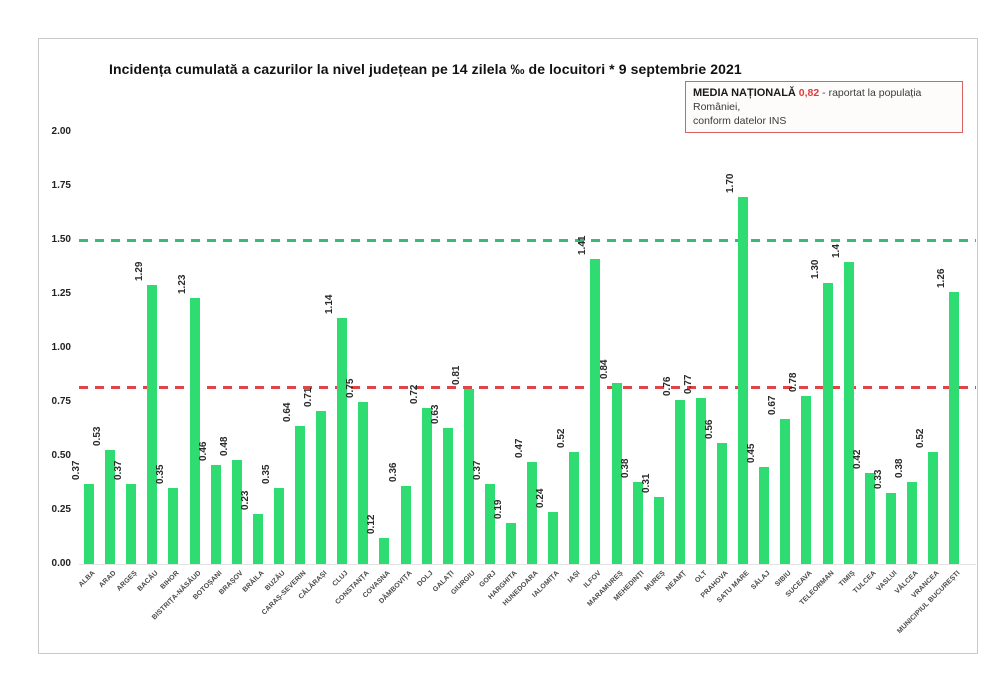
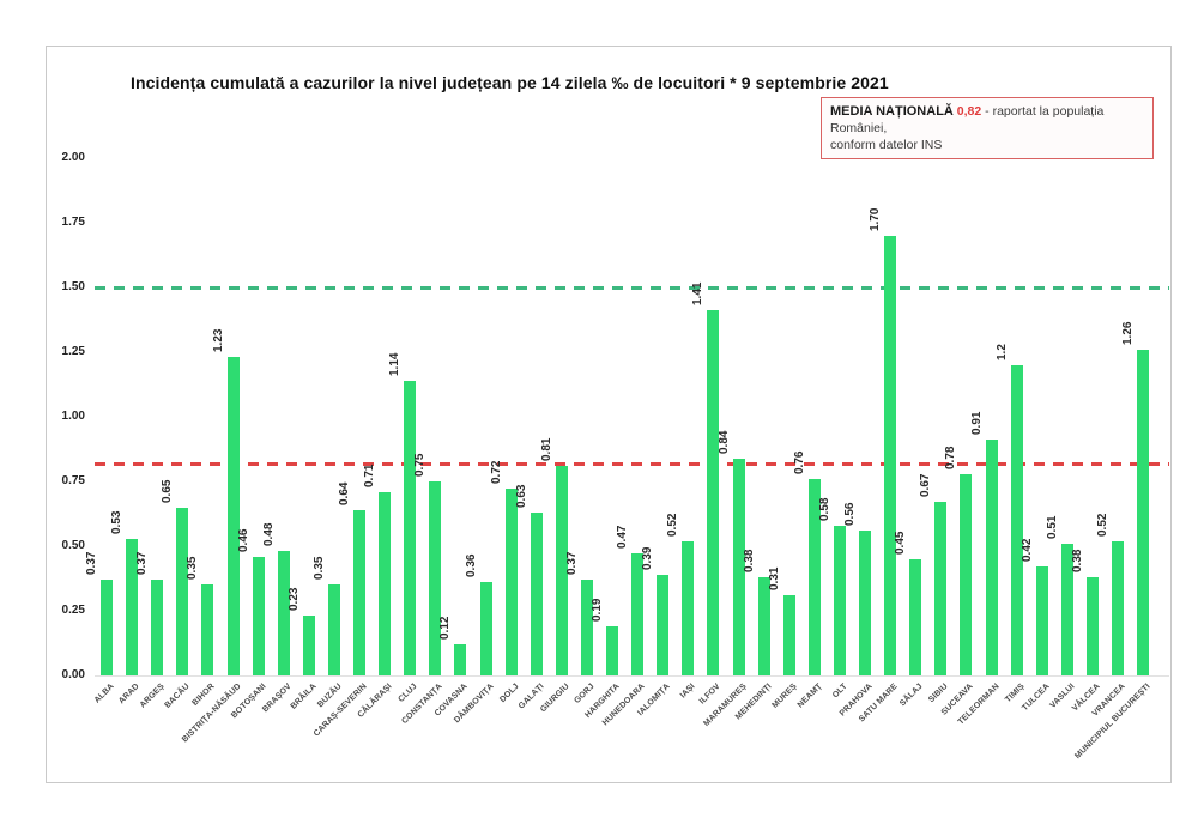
BACĂU: 1.29 -> 0.65
IALOMIȚA: 0.24 -> 0.39
OLT: 0.77 -> 0.58
TELEORMAN: 1.30 -> 0.91
TIMIȘ: 1.4 -> 1.2
VASLUI: 0.33 -> 0.51
